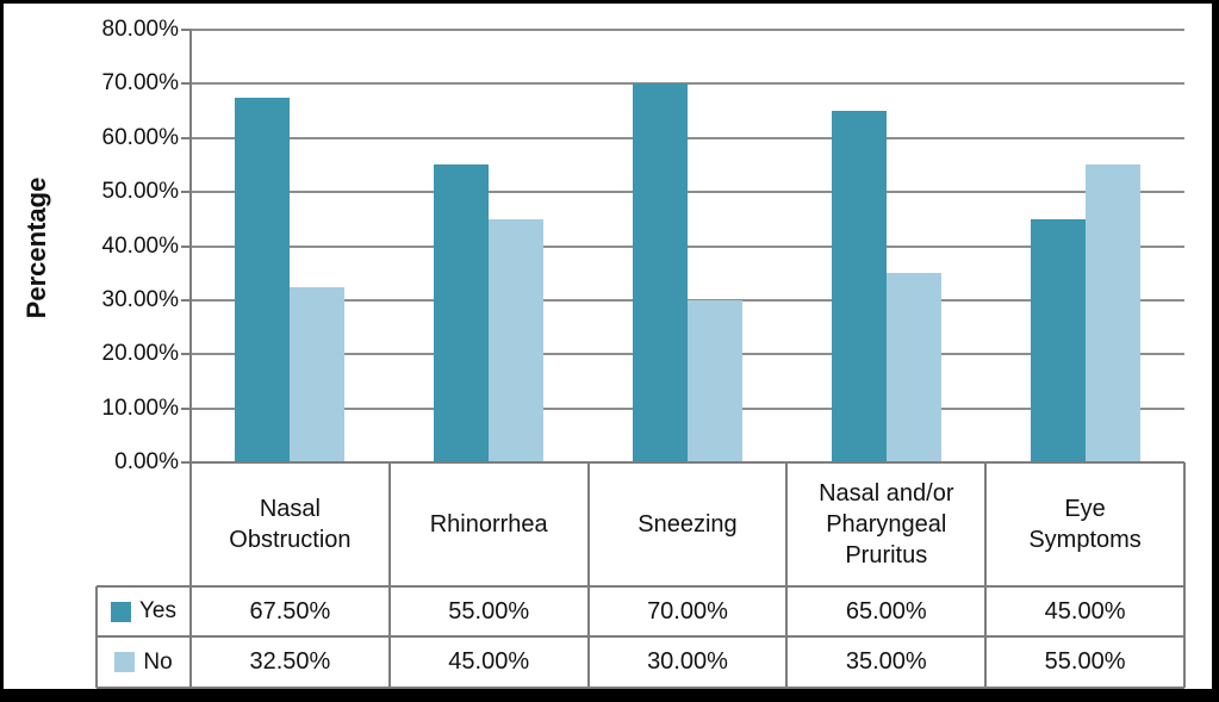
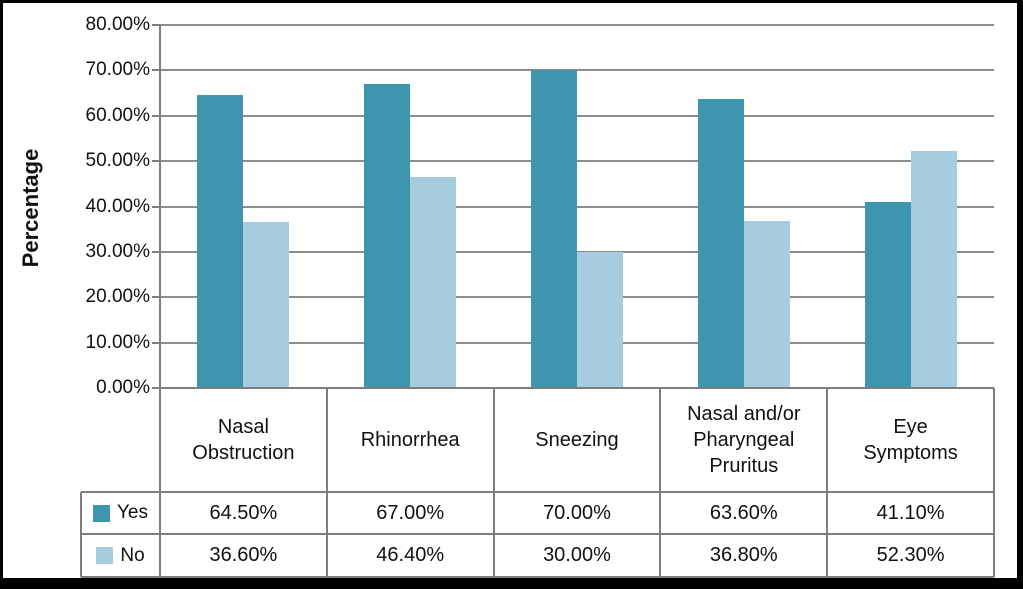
Yes/Nasal Obstruction: 67.50% -> 64.50%
No/Nasal Obstruction: 32.50% -> 36.60%
Yes/Rhinorrhea: 55.00% -> 67.00%
No/Rhinorrhea: 45.00% -> 46.40%
Yes/Nasal and/or Pharyngeal Pruritus: 65.00% -> 63.60%
No/Nasal and/or Pharyngeal Pruritus: 35.00% -> 36.80%
Yes/Eye Symptoms: 45.00% -> 41.10%
No/Eye Symptoms: 55.00% -> 52.30%
